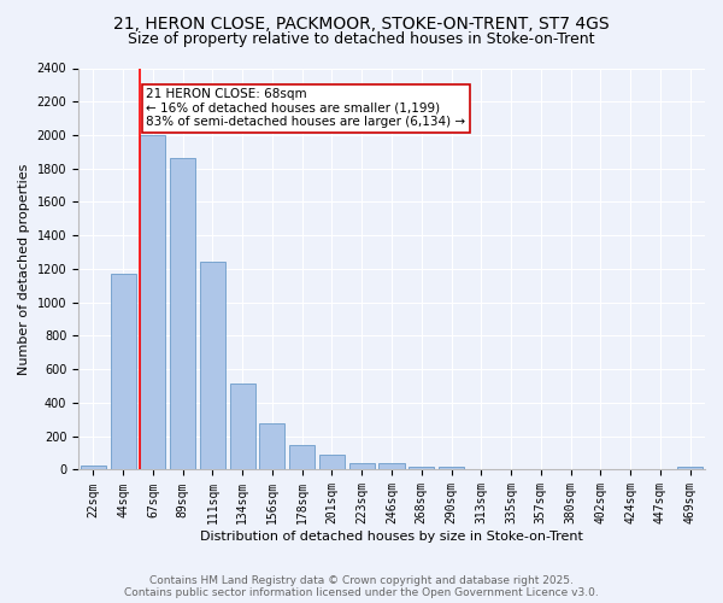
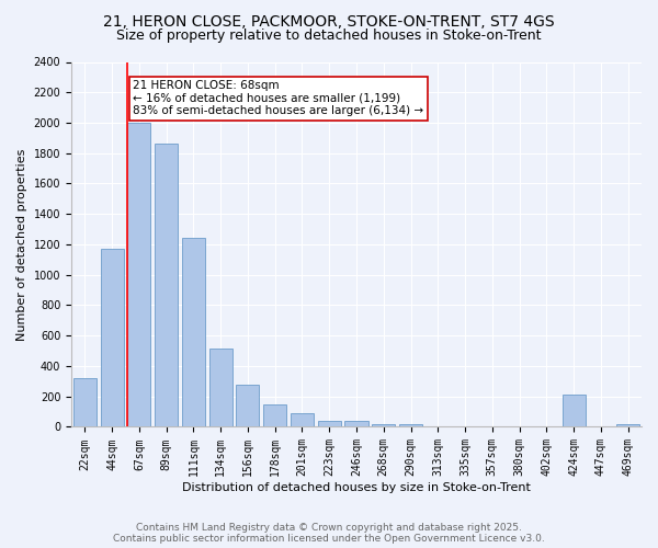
22sqm: 20 -> 320
424sqm: 0 -> 210
